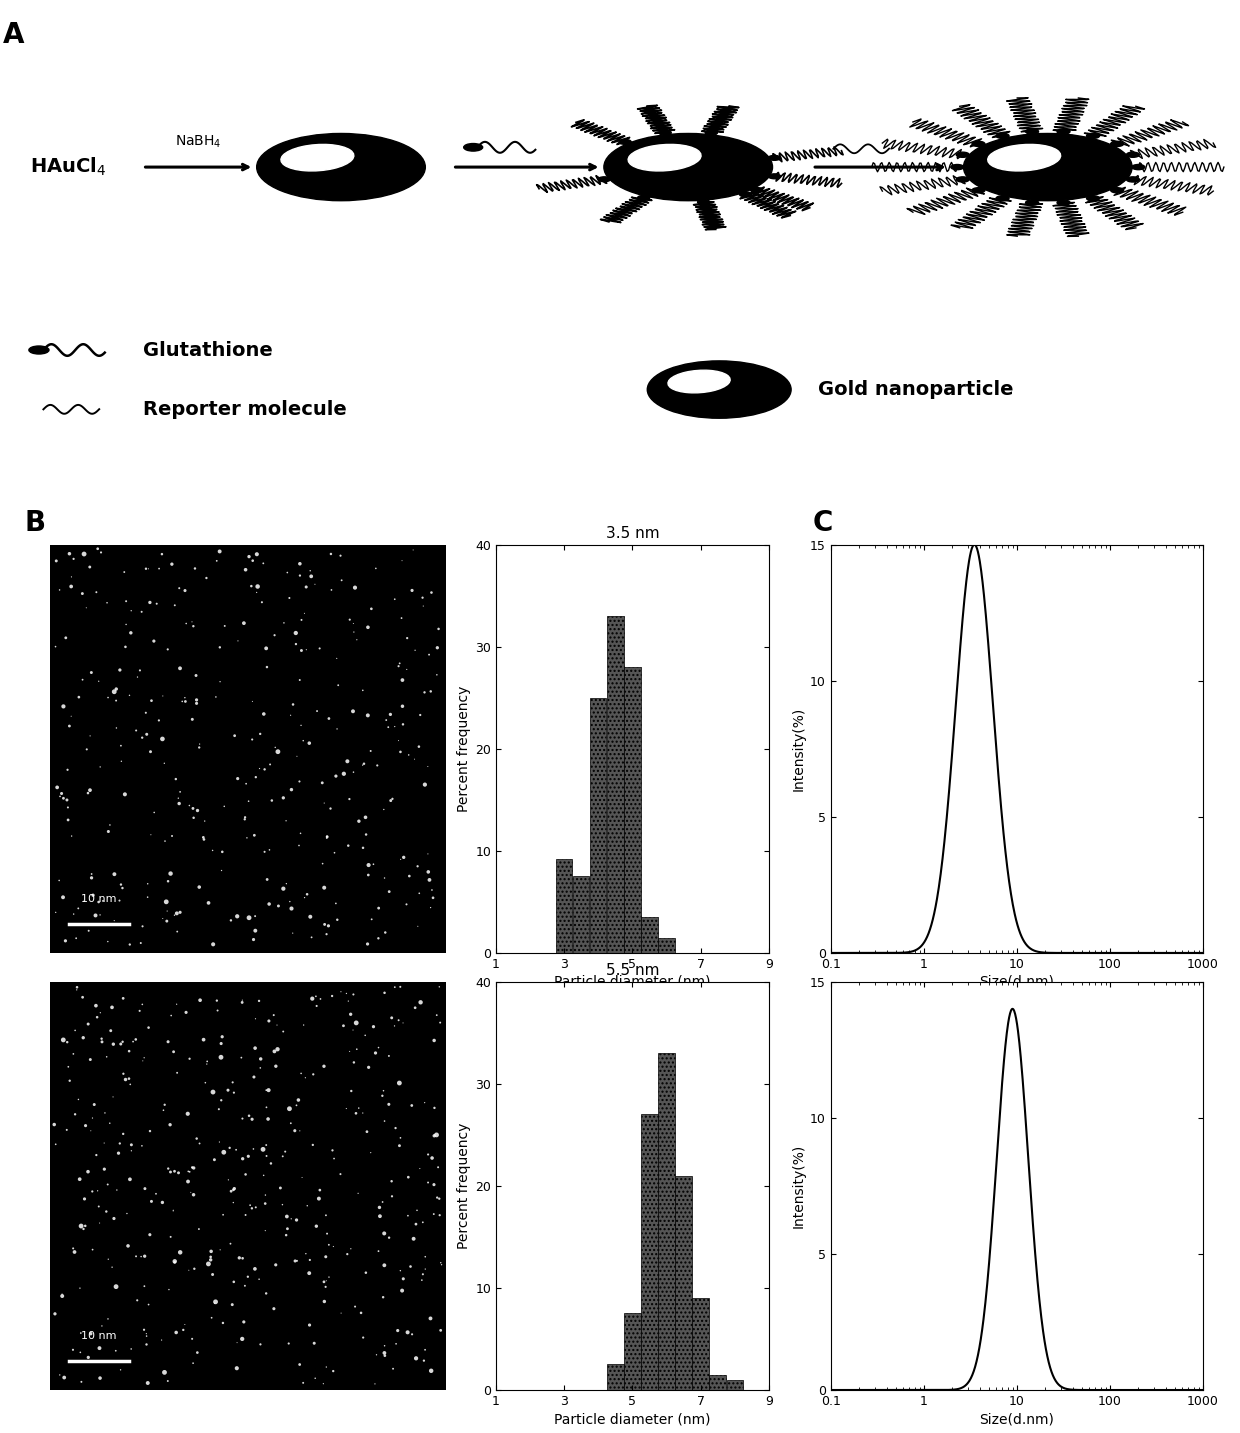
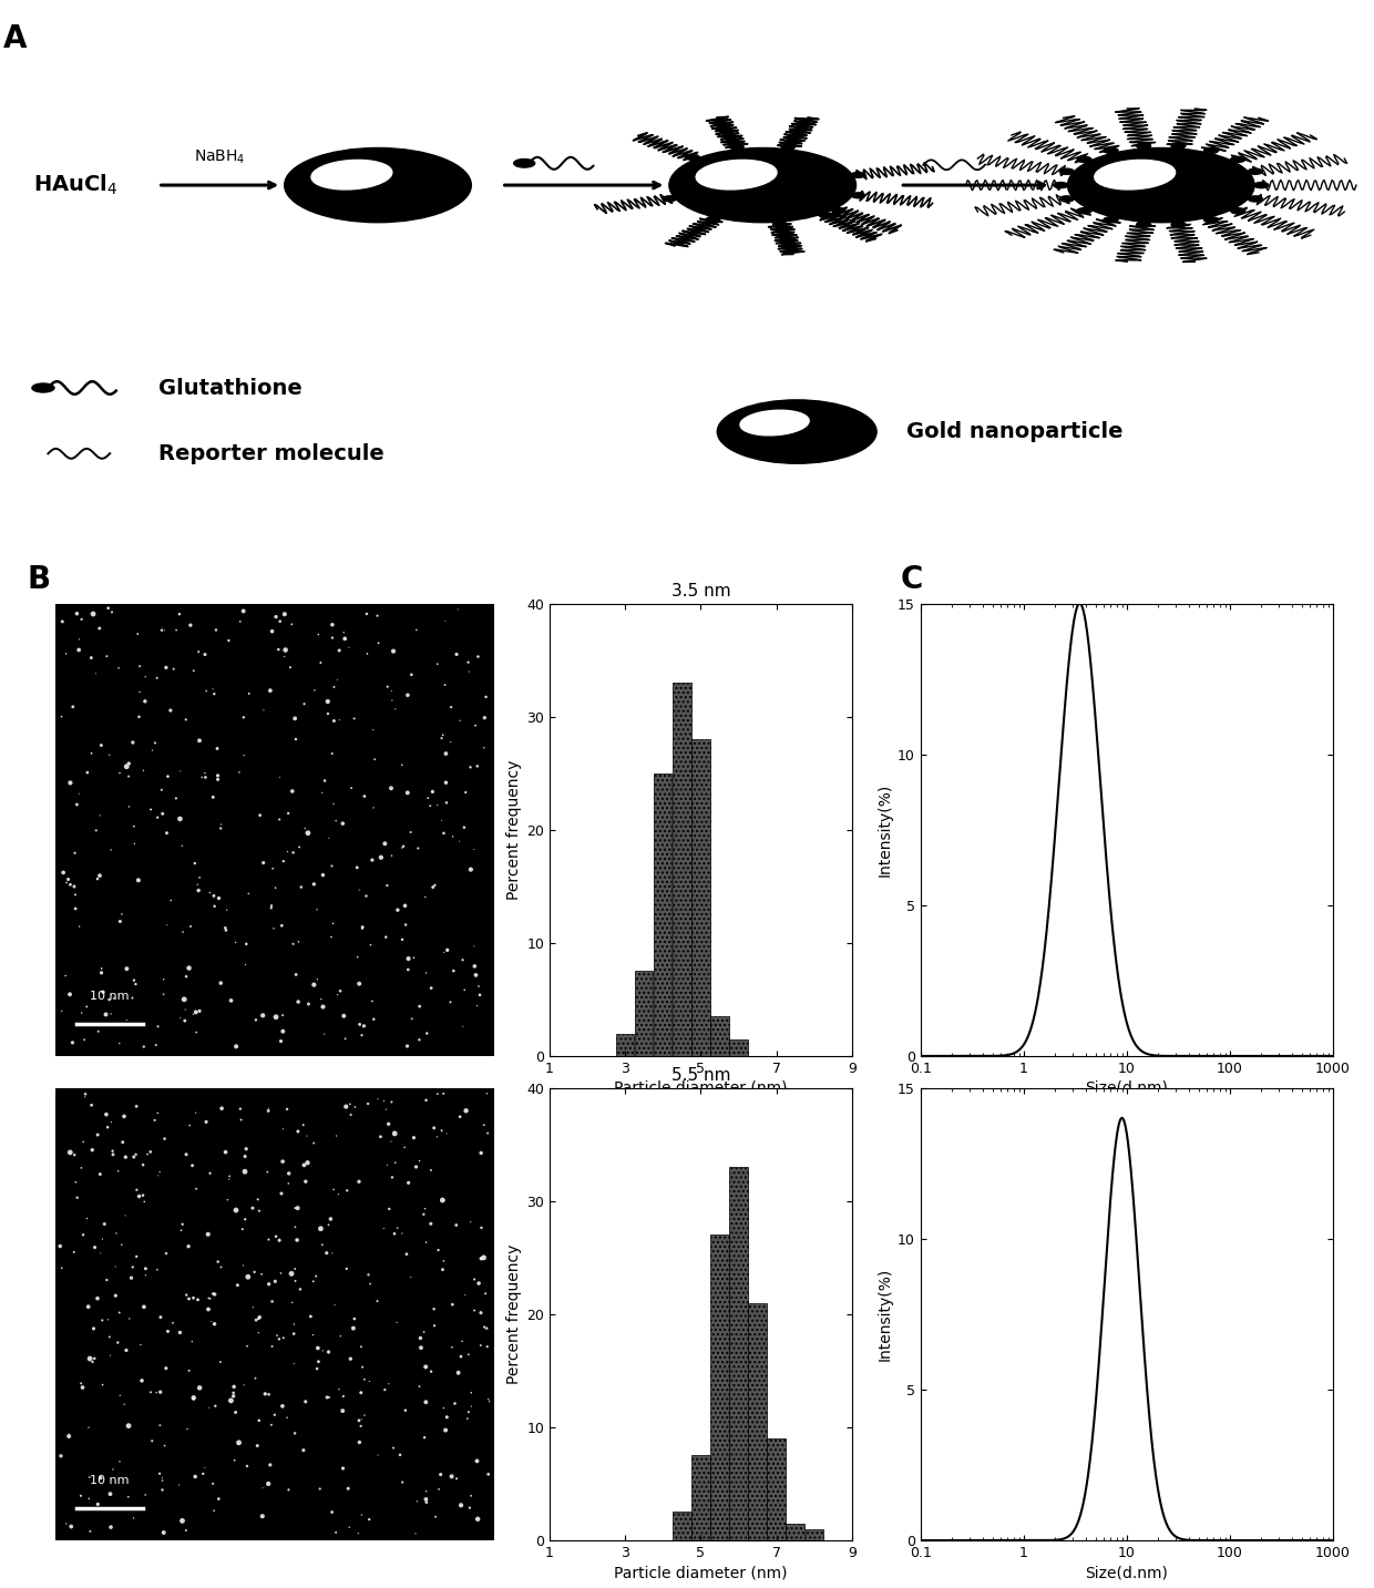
3.5 nm/3: 9.2 -> 2.0
